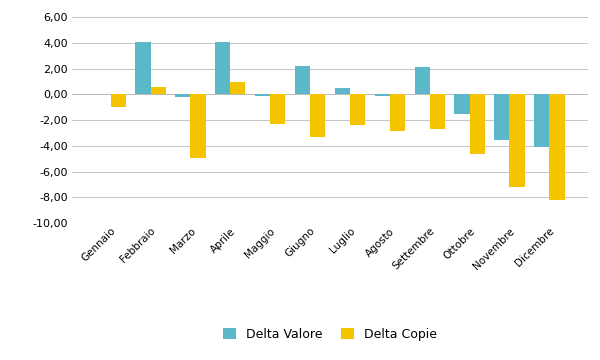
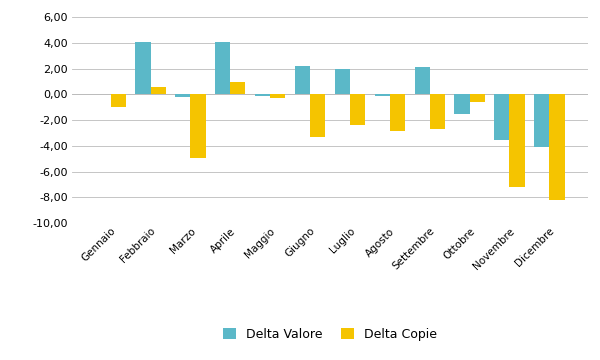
Delta Copie/Maggio: -2,3 -> -0,3
Delta Valore/Luglio: 0,5 -> 2,0
Delta Copie/Ottobre: -4,6 -> -0,6
